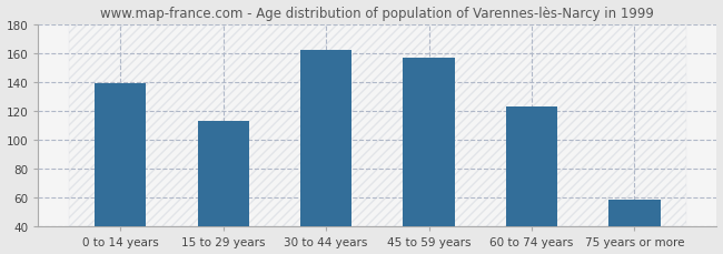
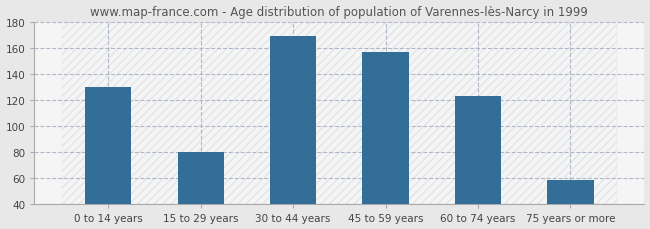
0 to 14 years: 139 -> 130
15 to 29 years: 113 -> 80
30 to 44 years: 162 -> 169
